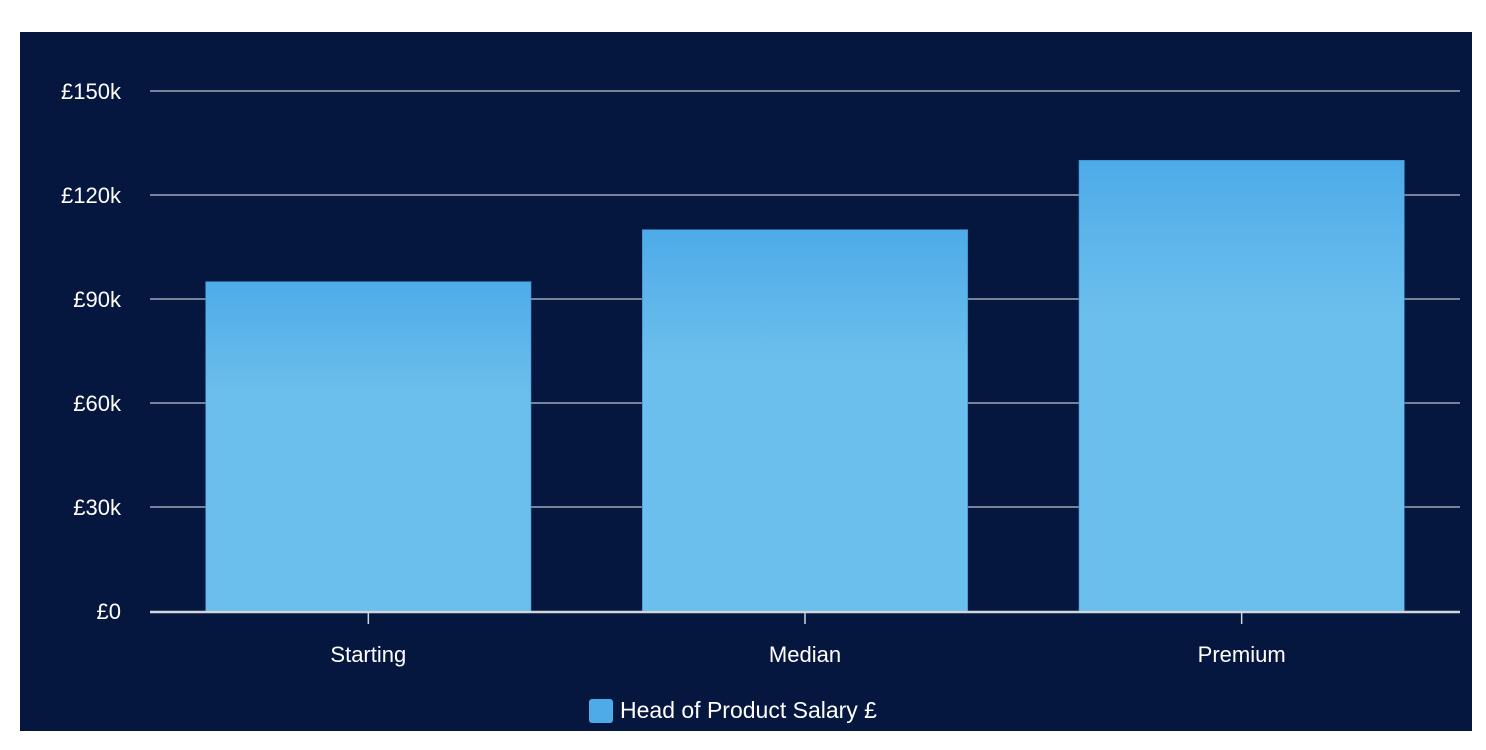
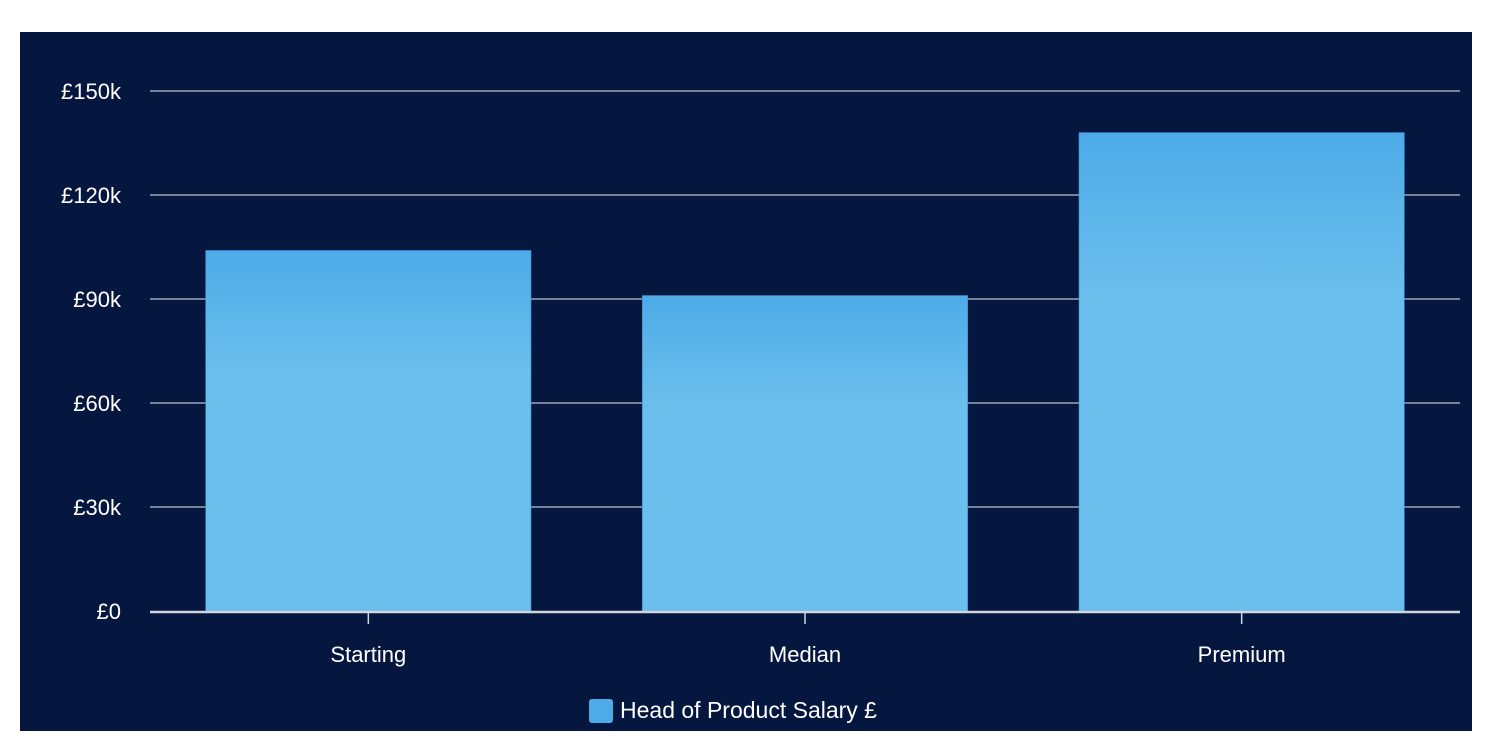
Starting: £95k -> £104k
Median: £110k -> £91k
Premium: £130k -> £138k
